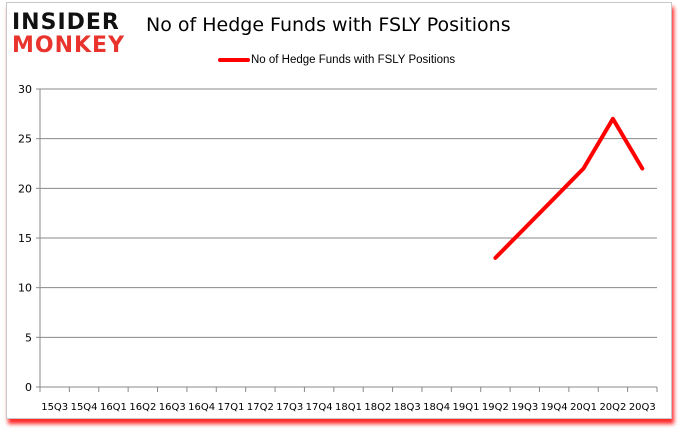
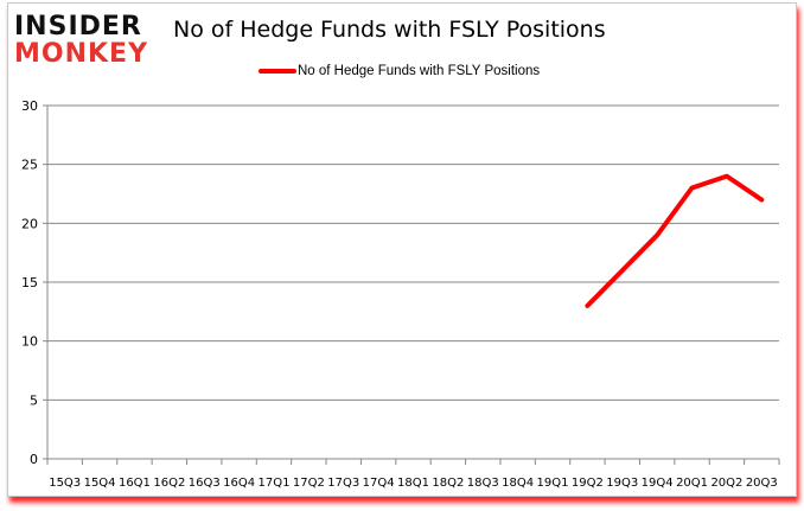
20Q1: 22 -> 23
20Q2: 27 -> 24
